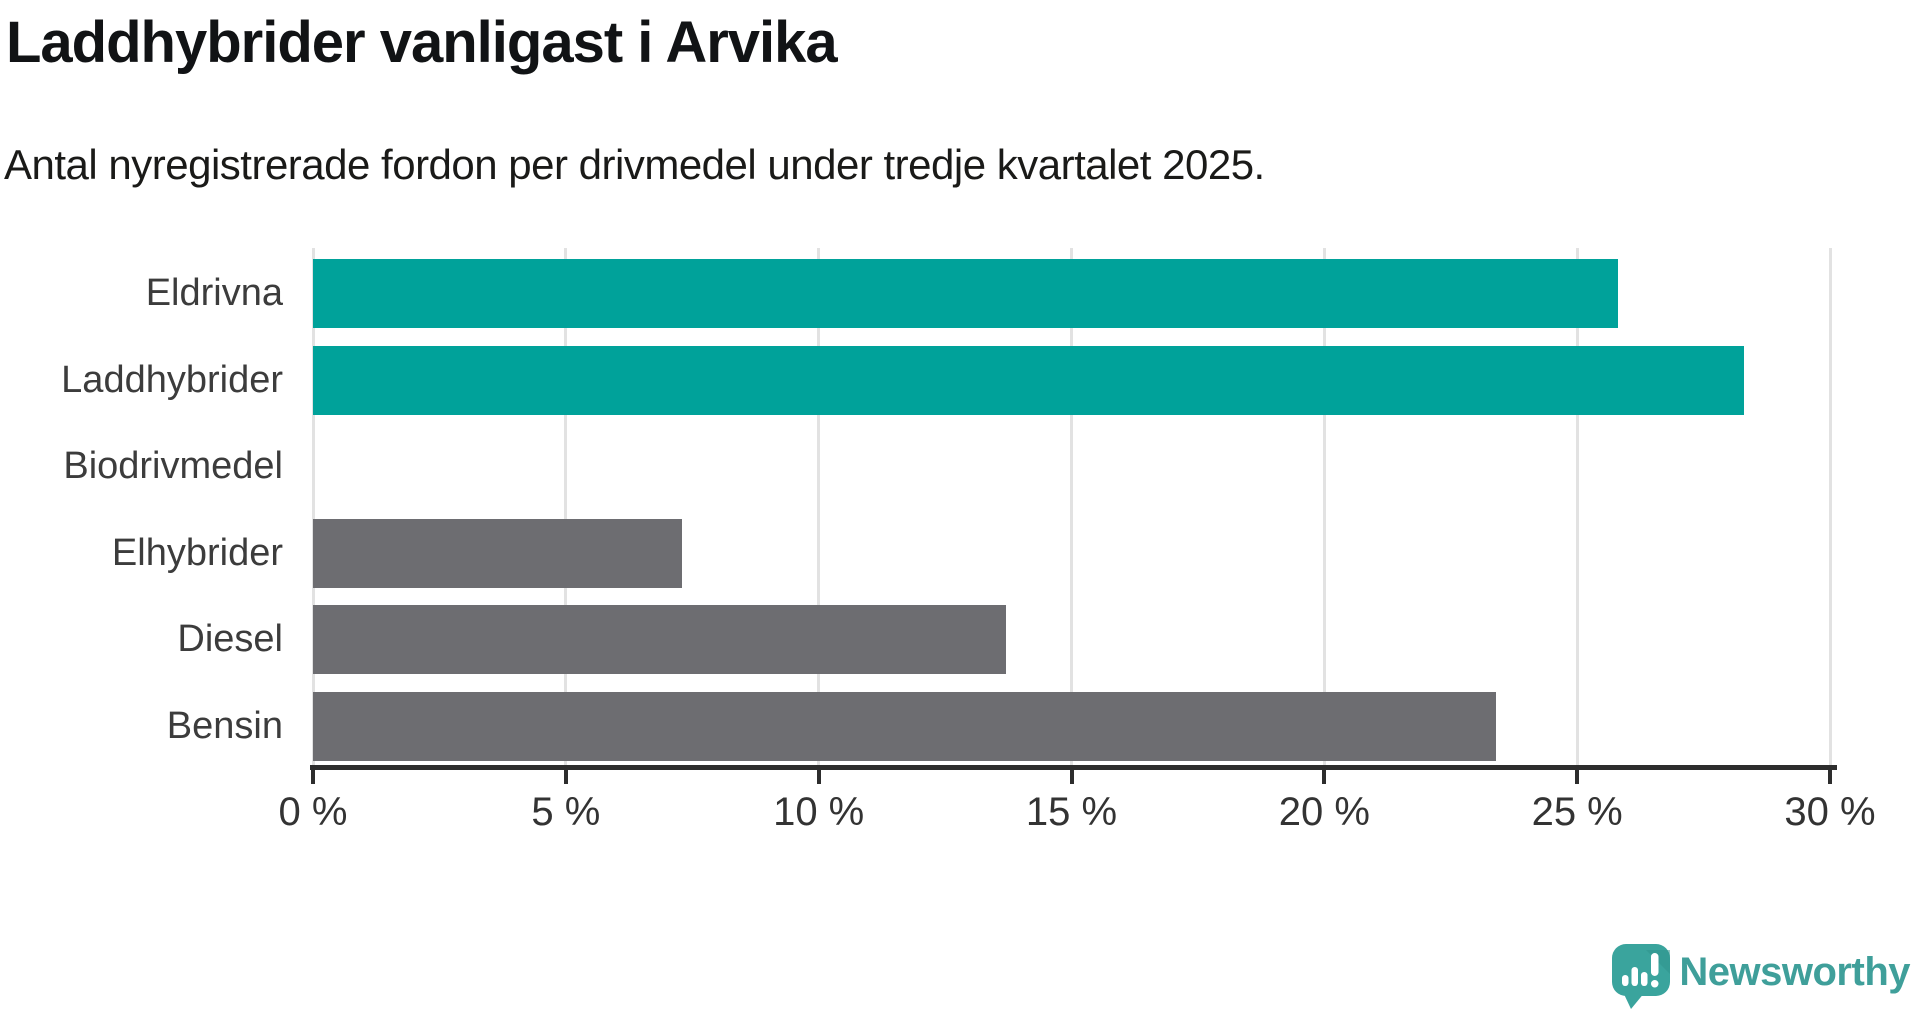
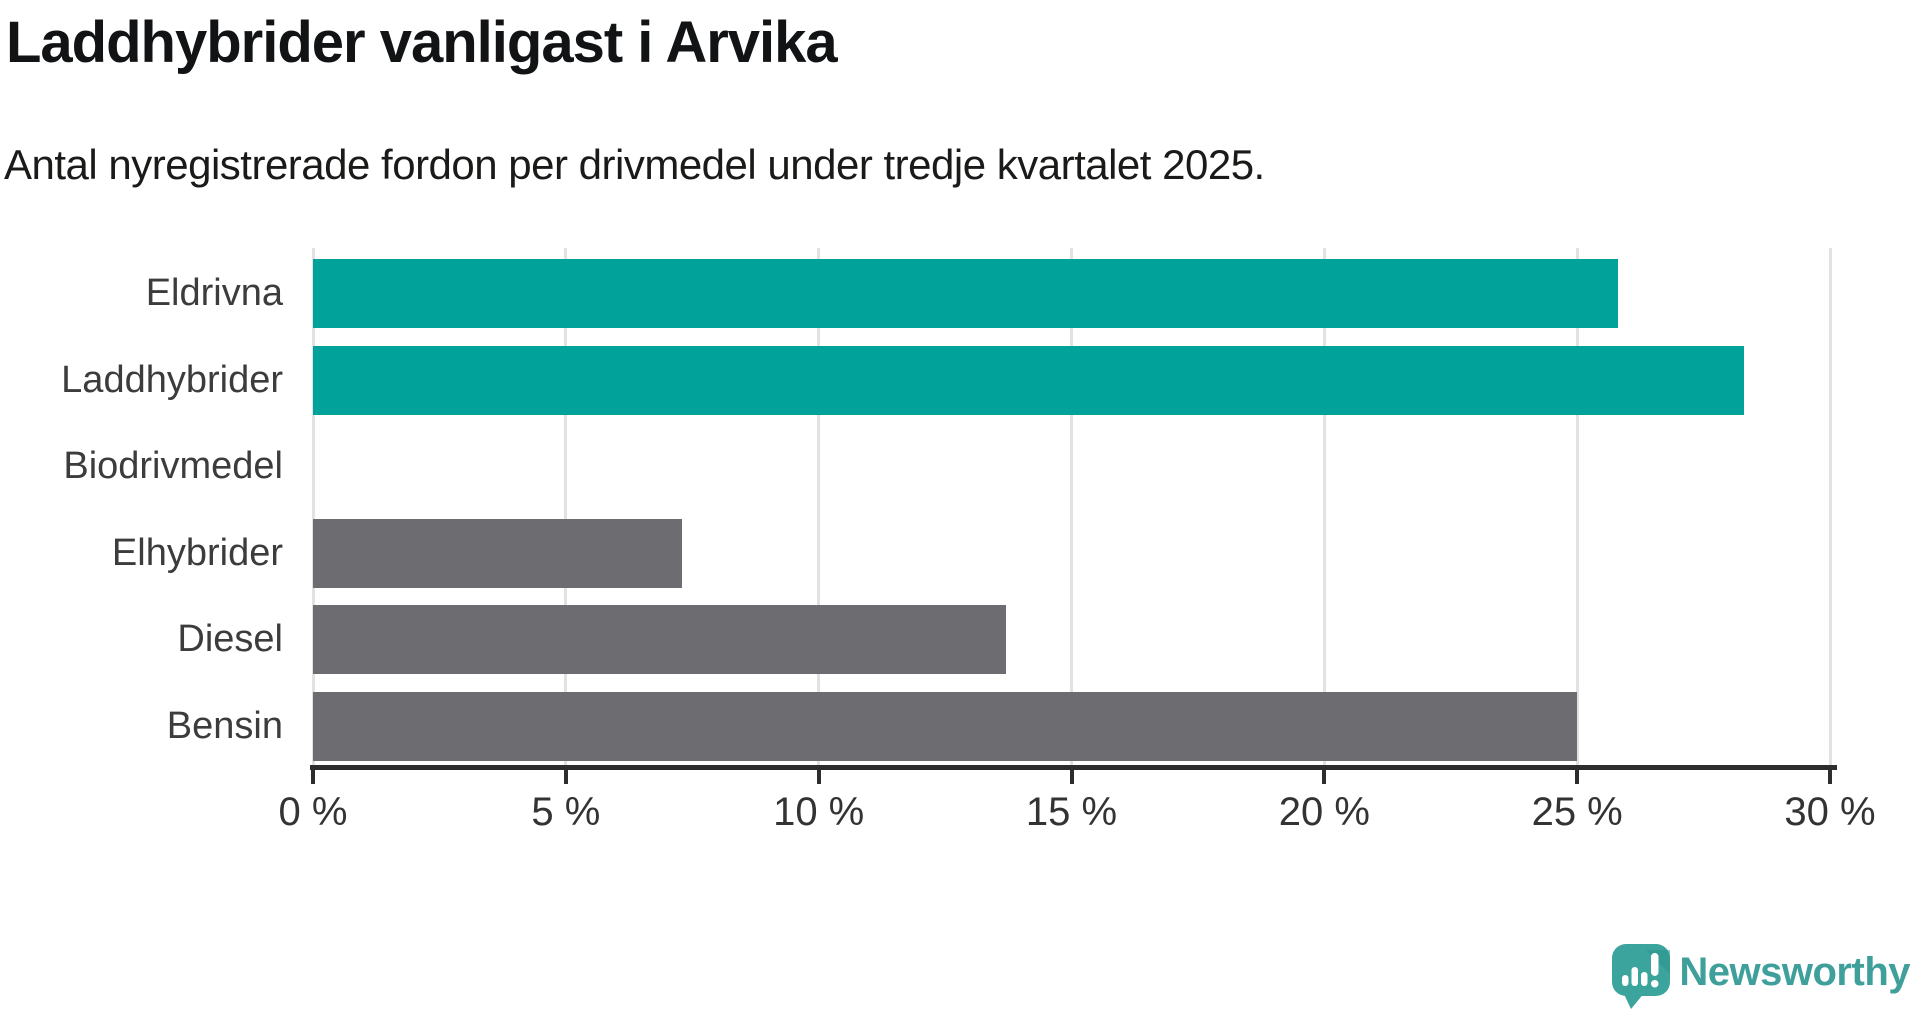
Bensin: 23.4% -> 25.0%
